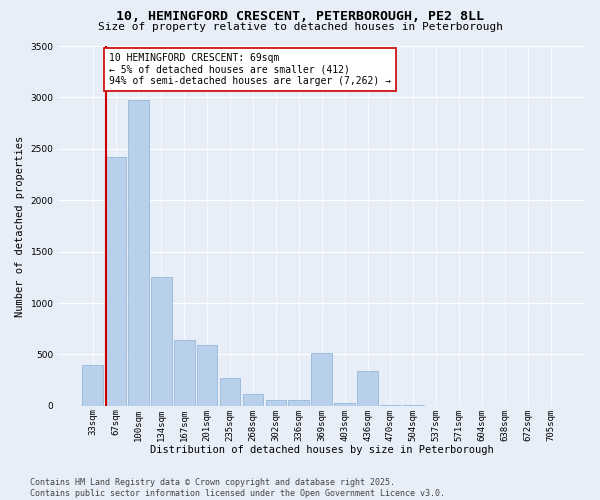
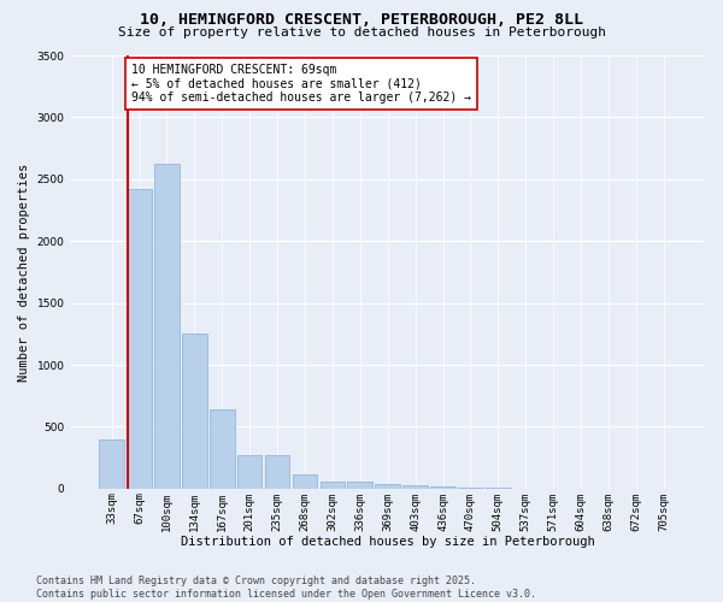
100sqm: 2970 -> 2620
201sqm: 590 -> 270
369sqm: 510 -> 40
436sqm: 340 -> 20
